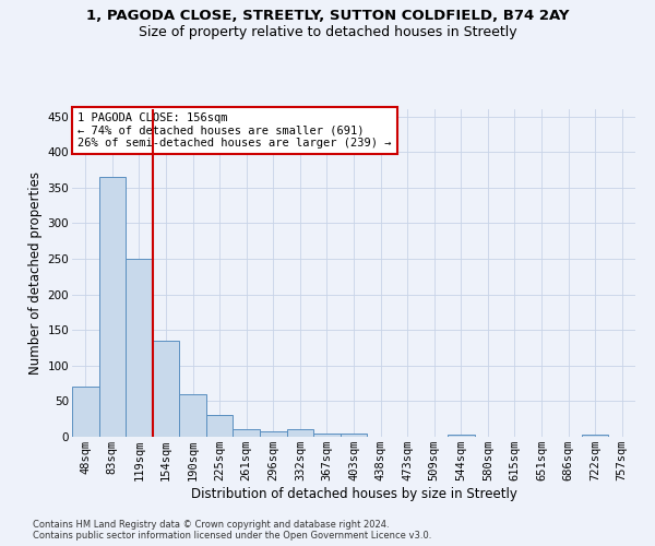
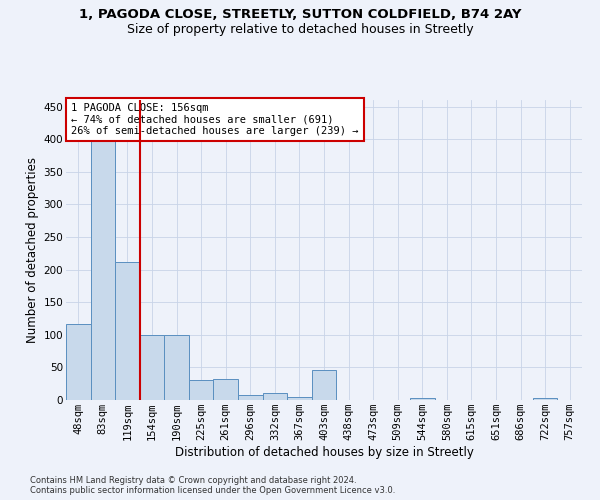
48sqm: 70 -> 116
83sqm: 365 -> 398
119sqm: 250 -> 212
154sqm: 135 -> 100
190sqm: 60 -> 100
261sqm: 10 -> 32
403sqm: 4 -> 46
